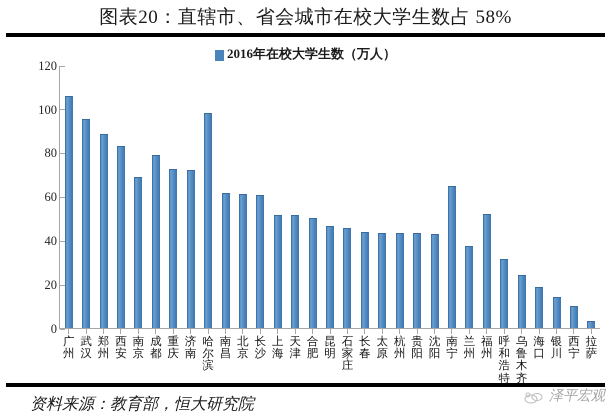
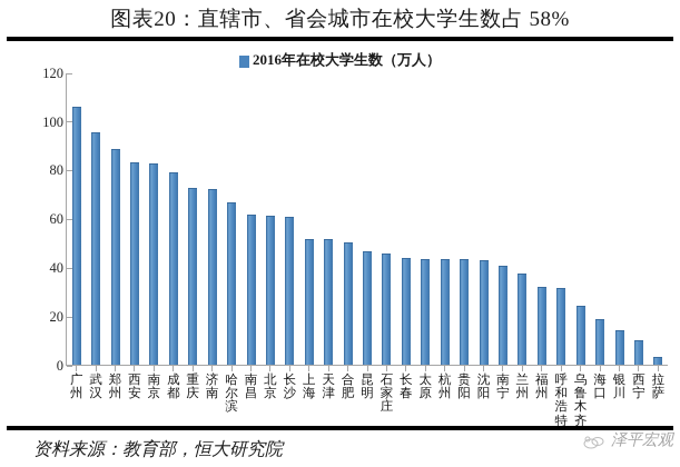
南京: 69 -> 82
哈尔滨: 98 -> 66
南宁: 65 -> 40
福州: 52 -> 32
